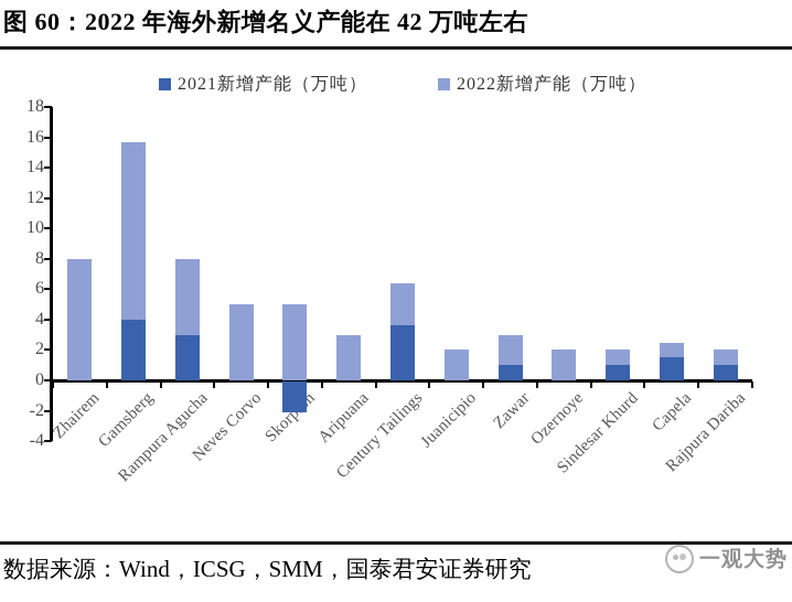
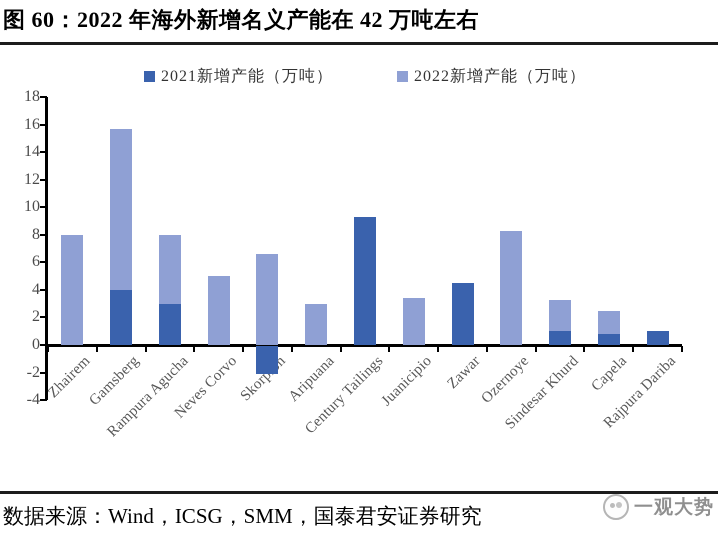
2022新增产能（万吨）/Skorpion: 5.0 -> 6.6
2021新增产能（万吨）/Century Tailings: 3.6 -> 9.3
2022新增产能（万吨）/Juanicipio: 2.0 -> 3.4
2021新增产能（万吨）/Zawar: 1.0 -> 4.5
2022新增产能（万吨）/Ozernoye: 2.0 -> 8.3
2022新增产能（万吨）/Sindesar Khurd: 2.0 -> 3.3
2021新增产能（万吨）/Capela: 1.5 -> 0.8
2022新增产能（万吨）/Rajpura Dariba: 2.0 -> 1.0
